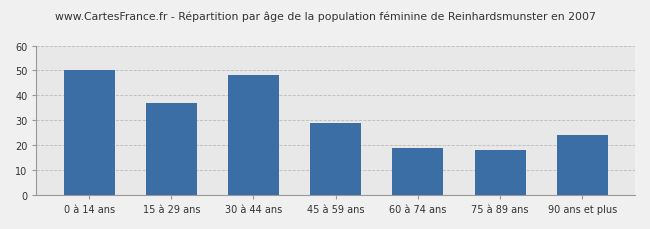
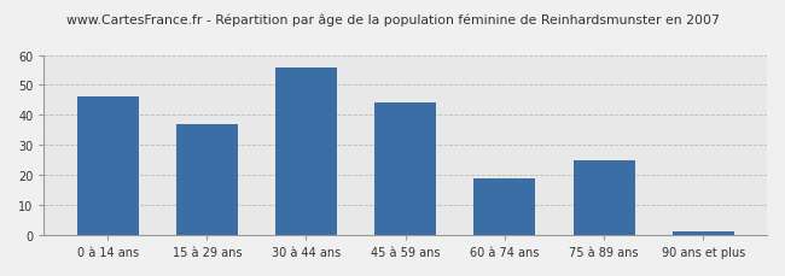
0 à 14 ans: 50 -> 46
30 à 44 ans: 48 -> 56
45 à 59 ans: 29 -> 44
75 à 89 ans: 18 -> 25
90 ans et plus: 24 -> 1
